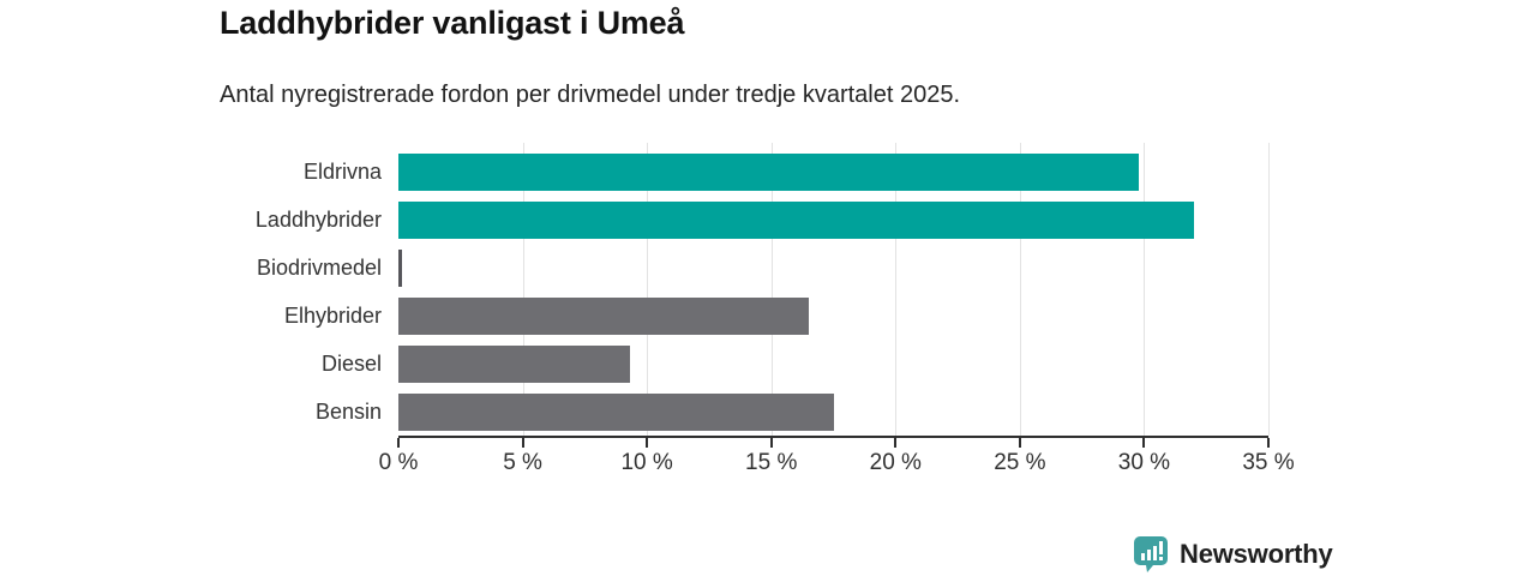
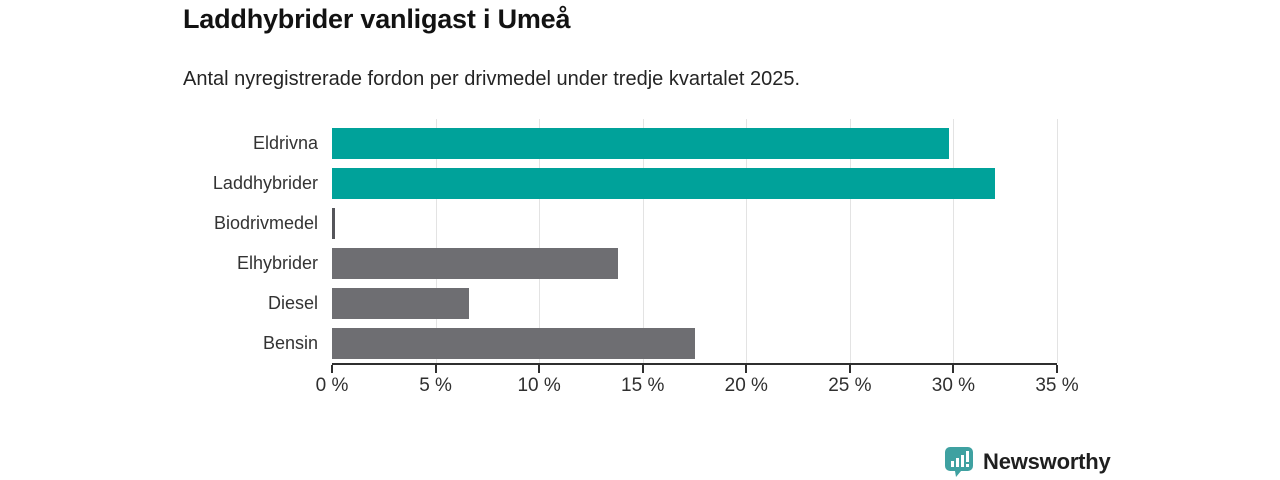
Elhybrider: 16.5% -> 13.8%
Diesel: 9.3% -> 6.6%
